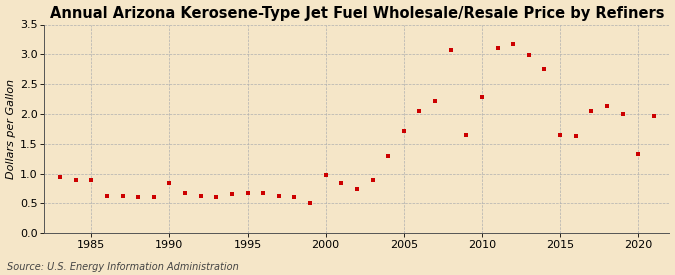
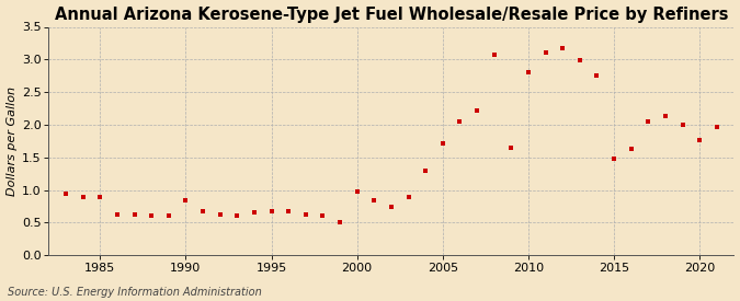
2010: 2.29 -> 2.80
2015: 1.65 -> 1.48
2020: 1.33 -> 1.76
